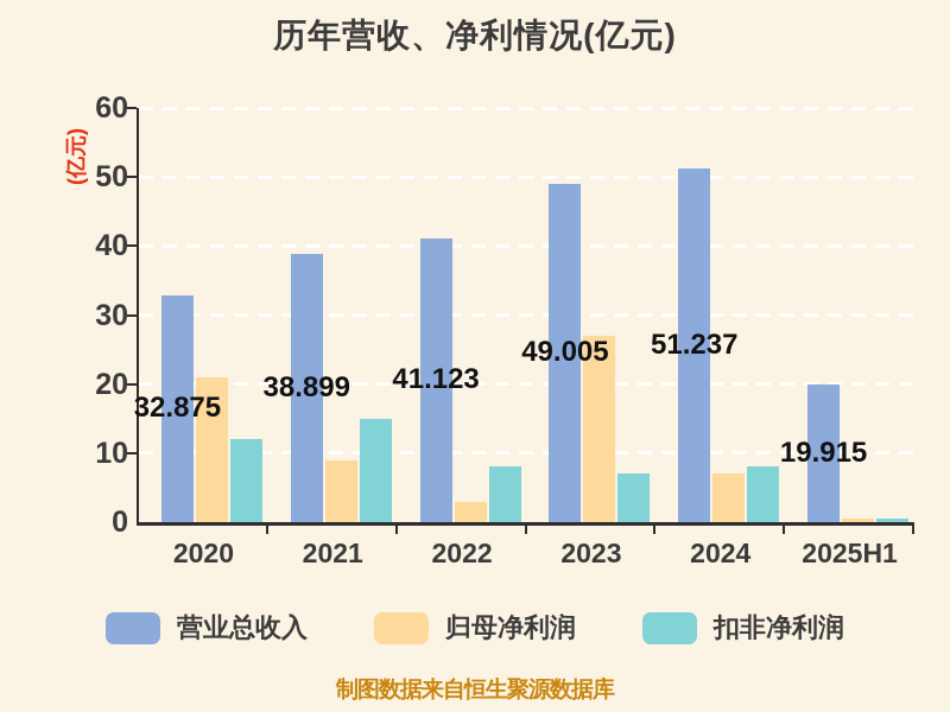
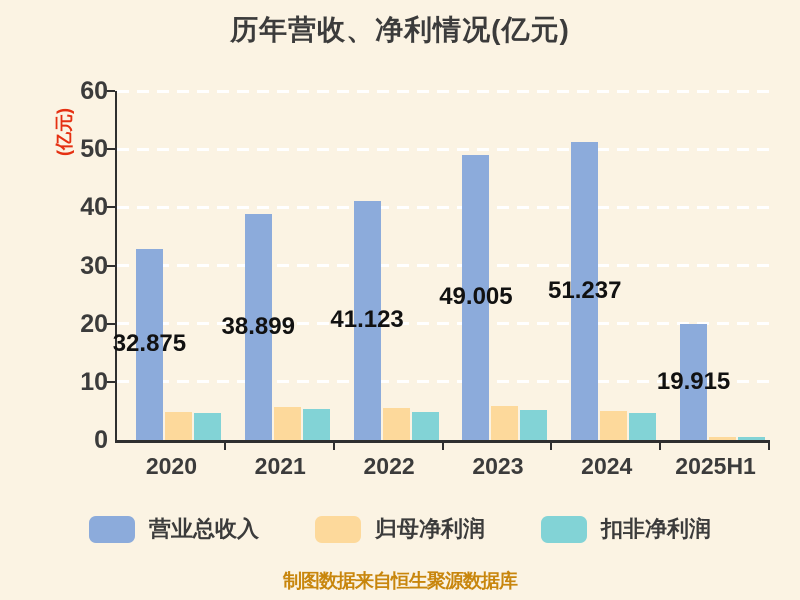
归母净利润/2020: 21 -> 5
扣非净利润/2020: 12 -> 5
归母净利润/2021: 9 -> 6
扣非净利润/2021: 15 -> 5
归母净利润/2022: 3 -> 6
扣非净利润/2022: 8 -> 5
归母净利润/2023: 27 -> 6
扣非净利润/2023: 7 -> 5
归母净利润/2024: 7 -> 5
扣非净利润/2024: 8 -> 5
